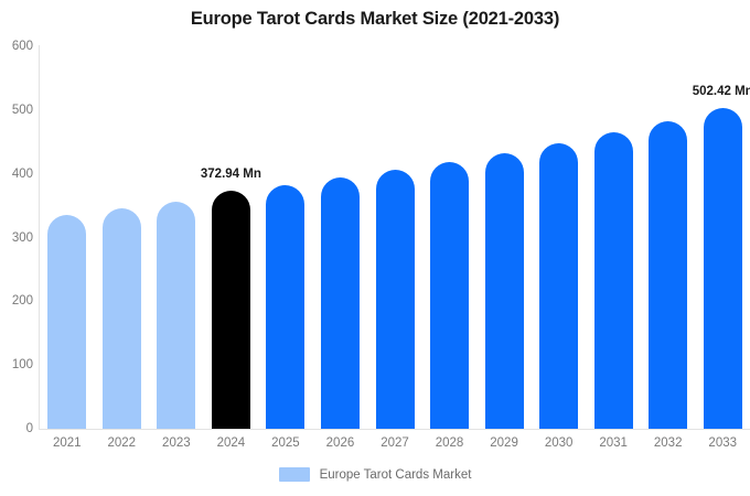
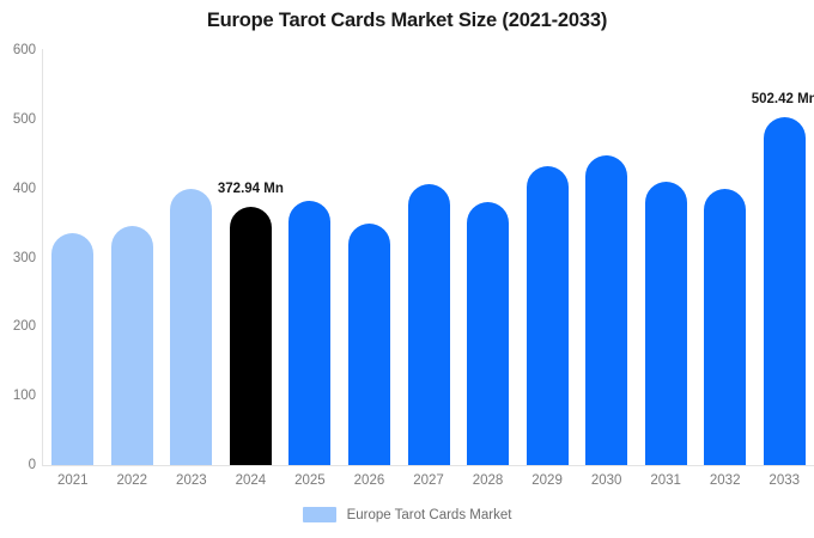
2023: 360 -> 400
2026: 390 -> 350
2028: 420 -> 380
2031: 460 -> 410
2032: 480 -> 400
